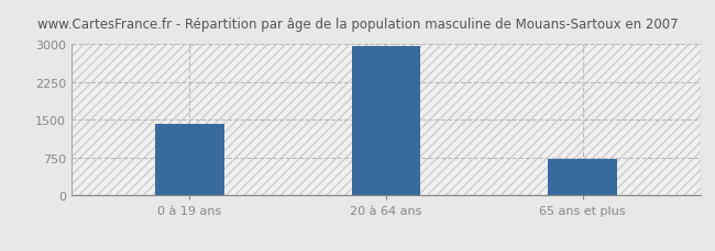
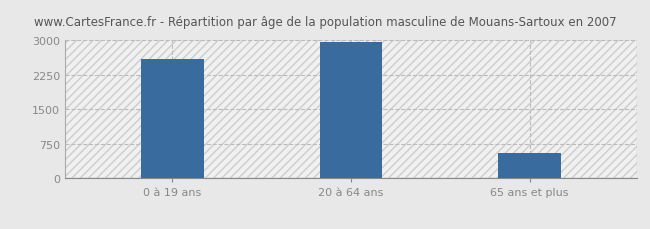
0 à 19 ans: 1430 -> 2600
65 ans et plus: 730 -> 550
